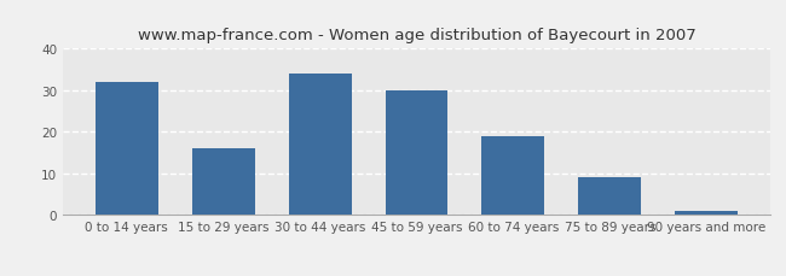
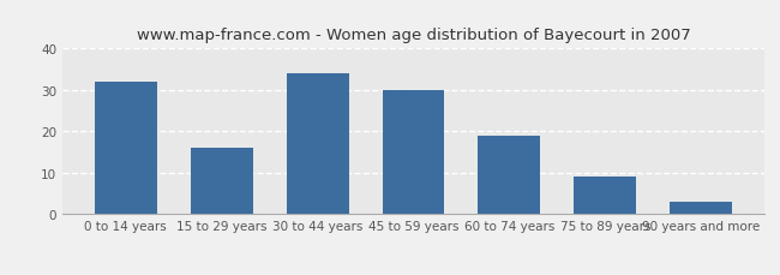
90 years and more: 1 -> 3
